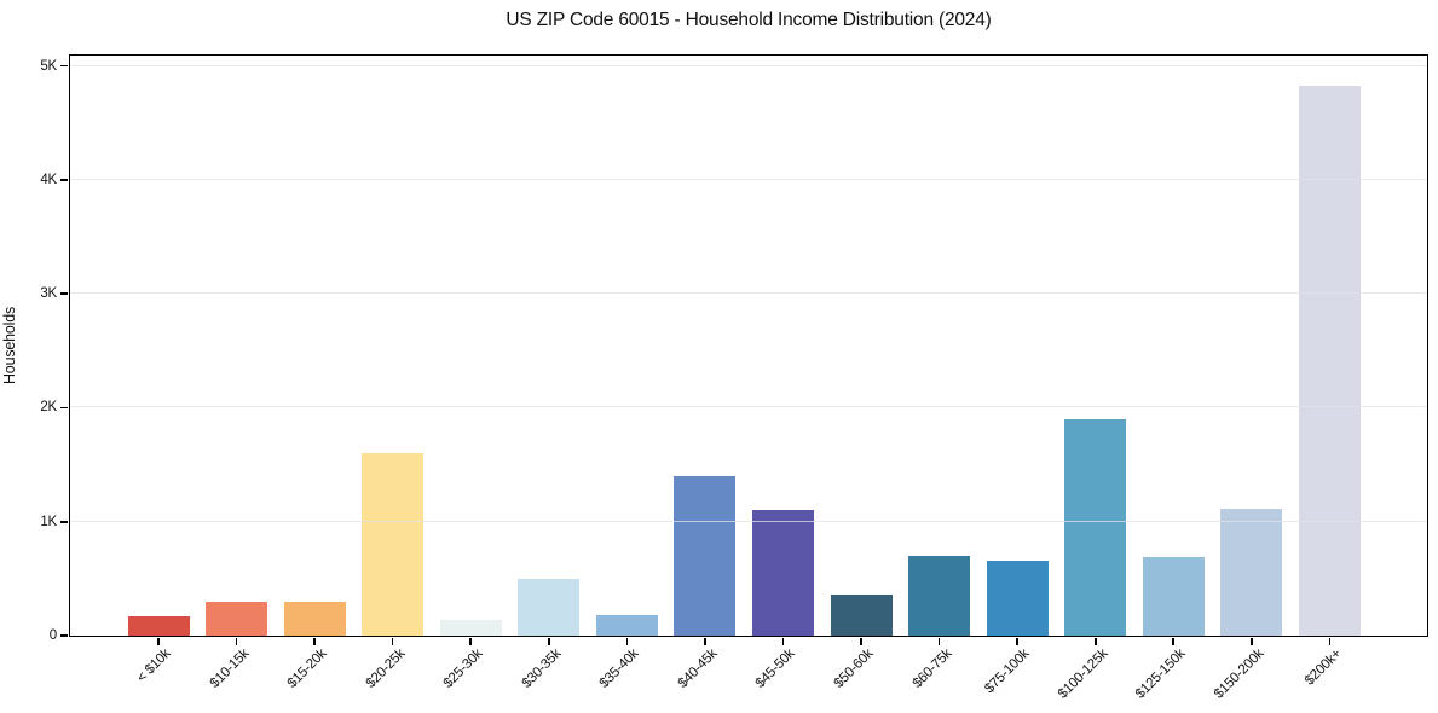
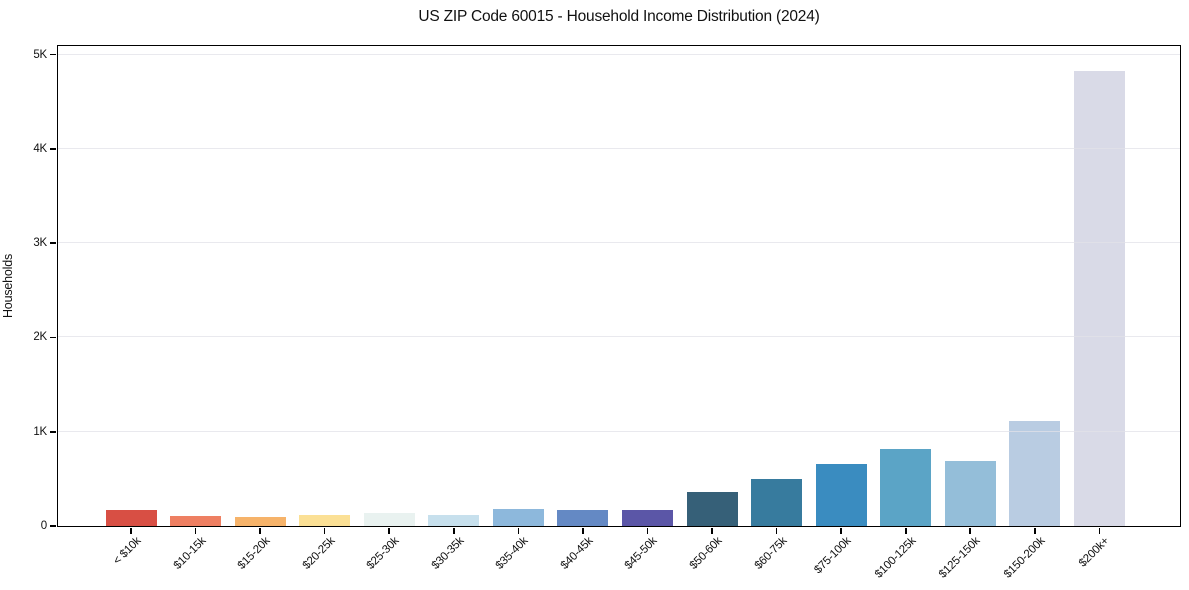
$10-15k: 0.3K -> 0.1K
$15-20k: 0.3K -> 0.1K
$20-25k: 1.6K -> 0.1K
$30-35k: 0.5K -> 0.1K
$40-45k: 1.4K -> 0.2K
$45-50k: 1.1K -> 0.2K
$60-75k: 0.7K -> 0.5K
$100-125k: 1.9K -> 0.8K
